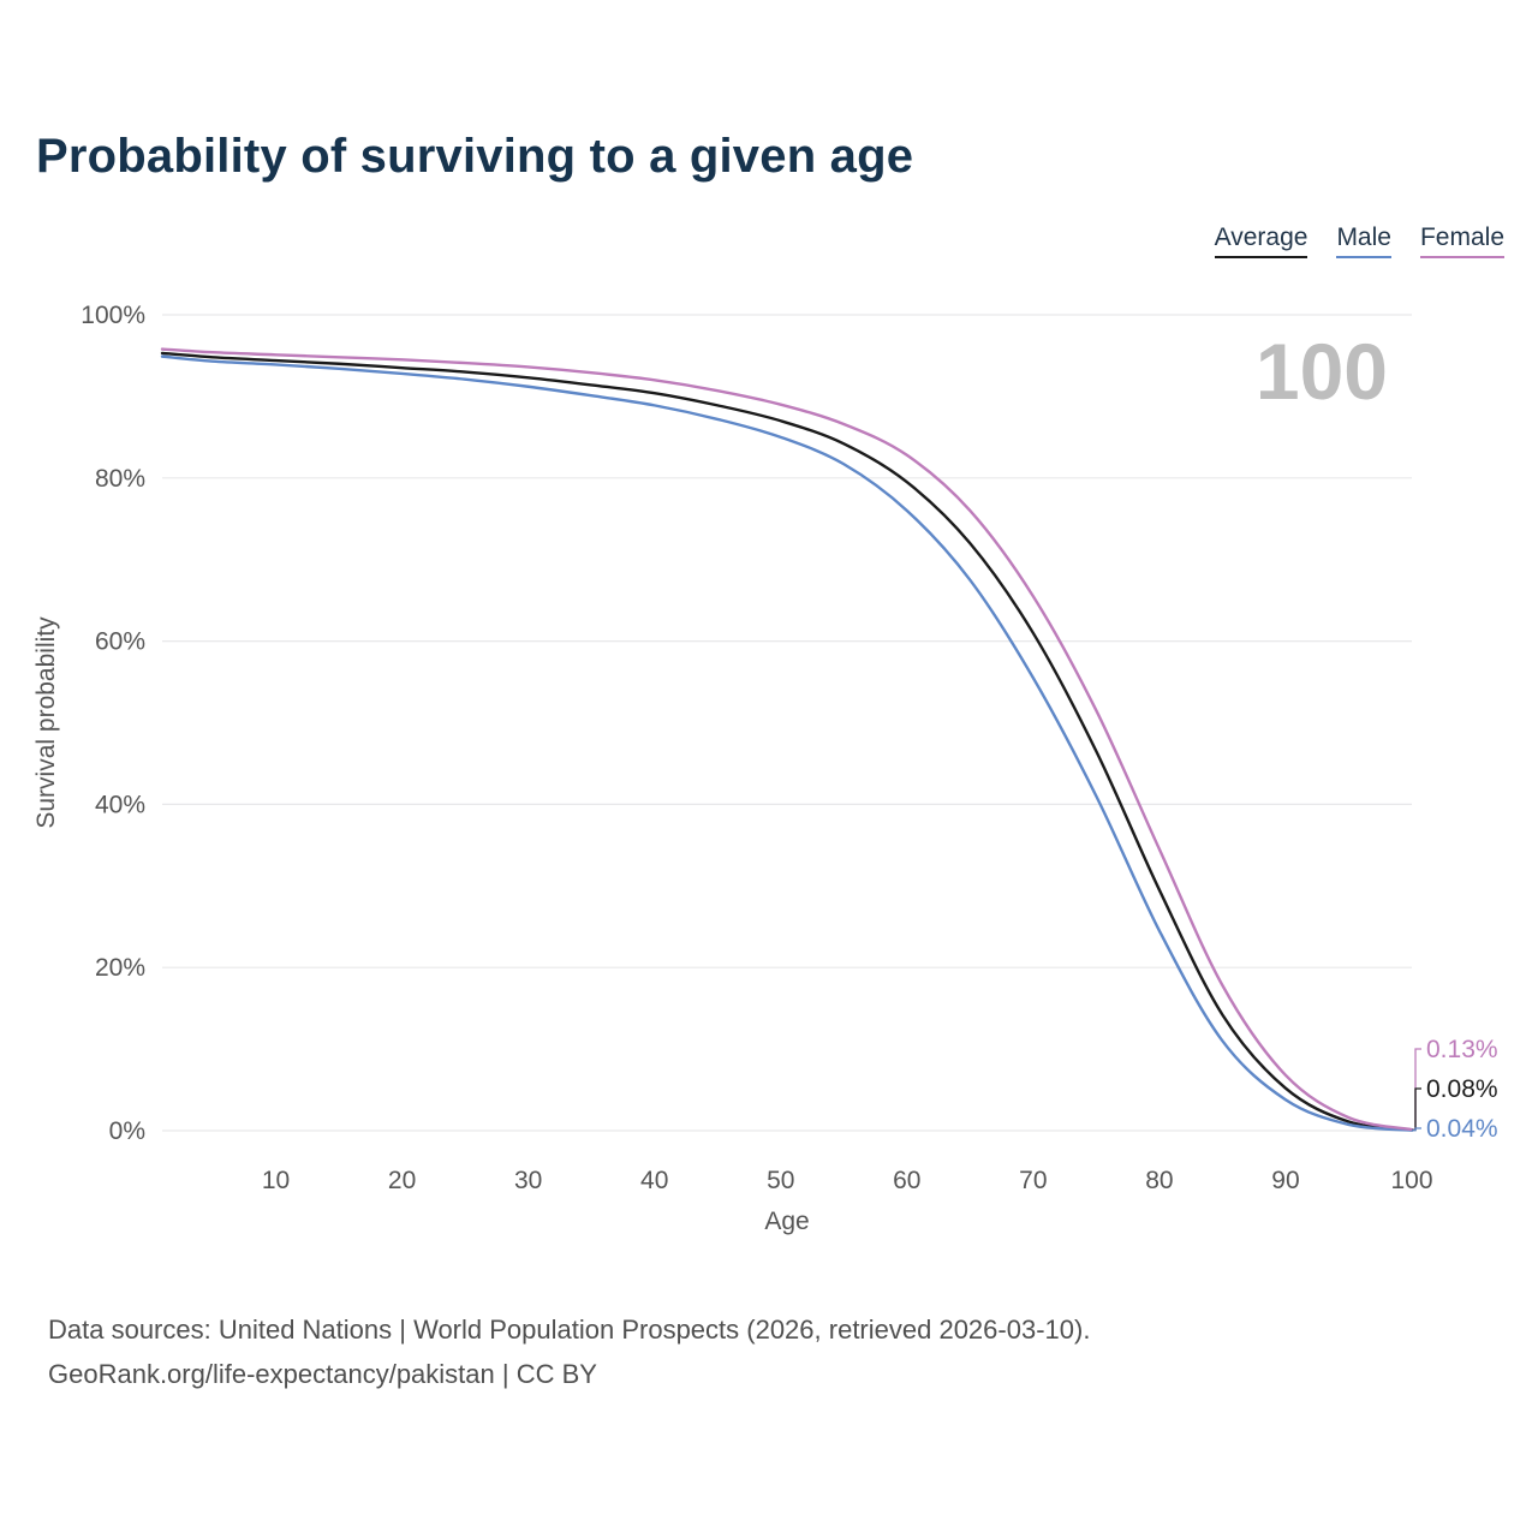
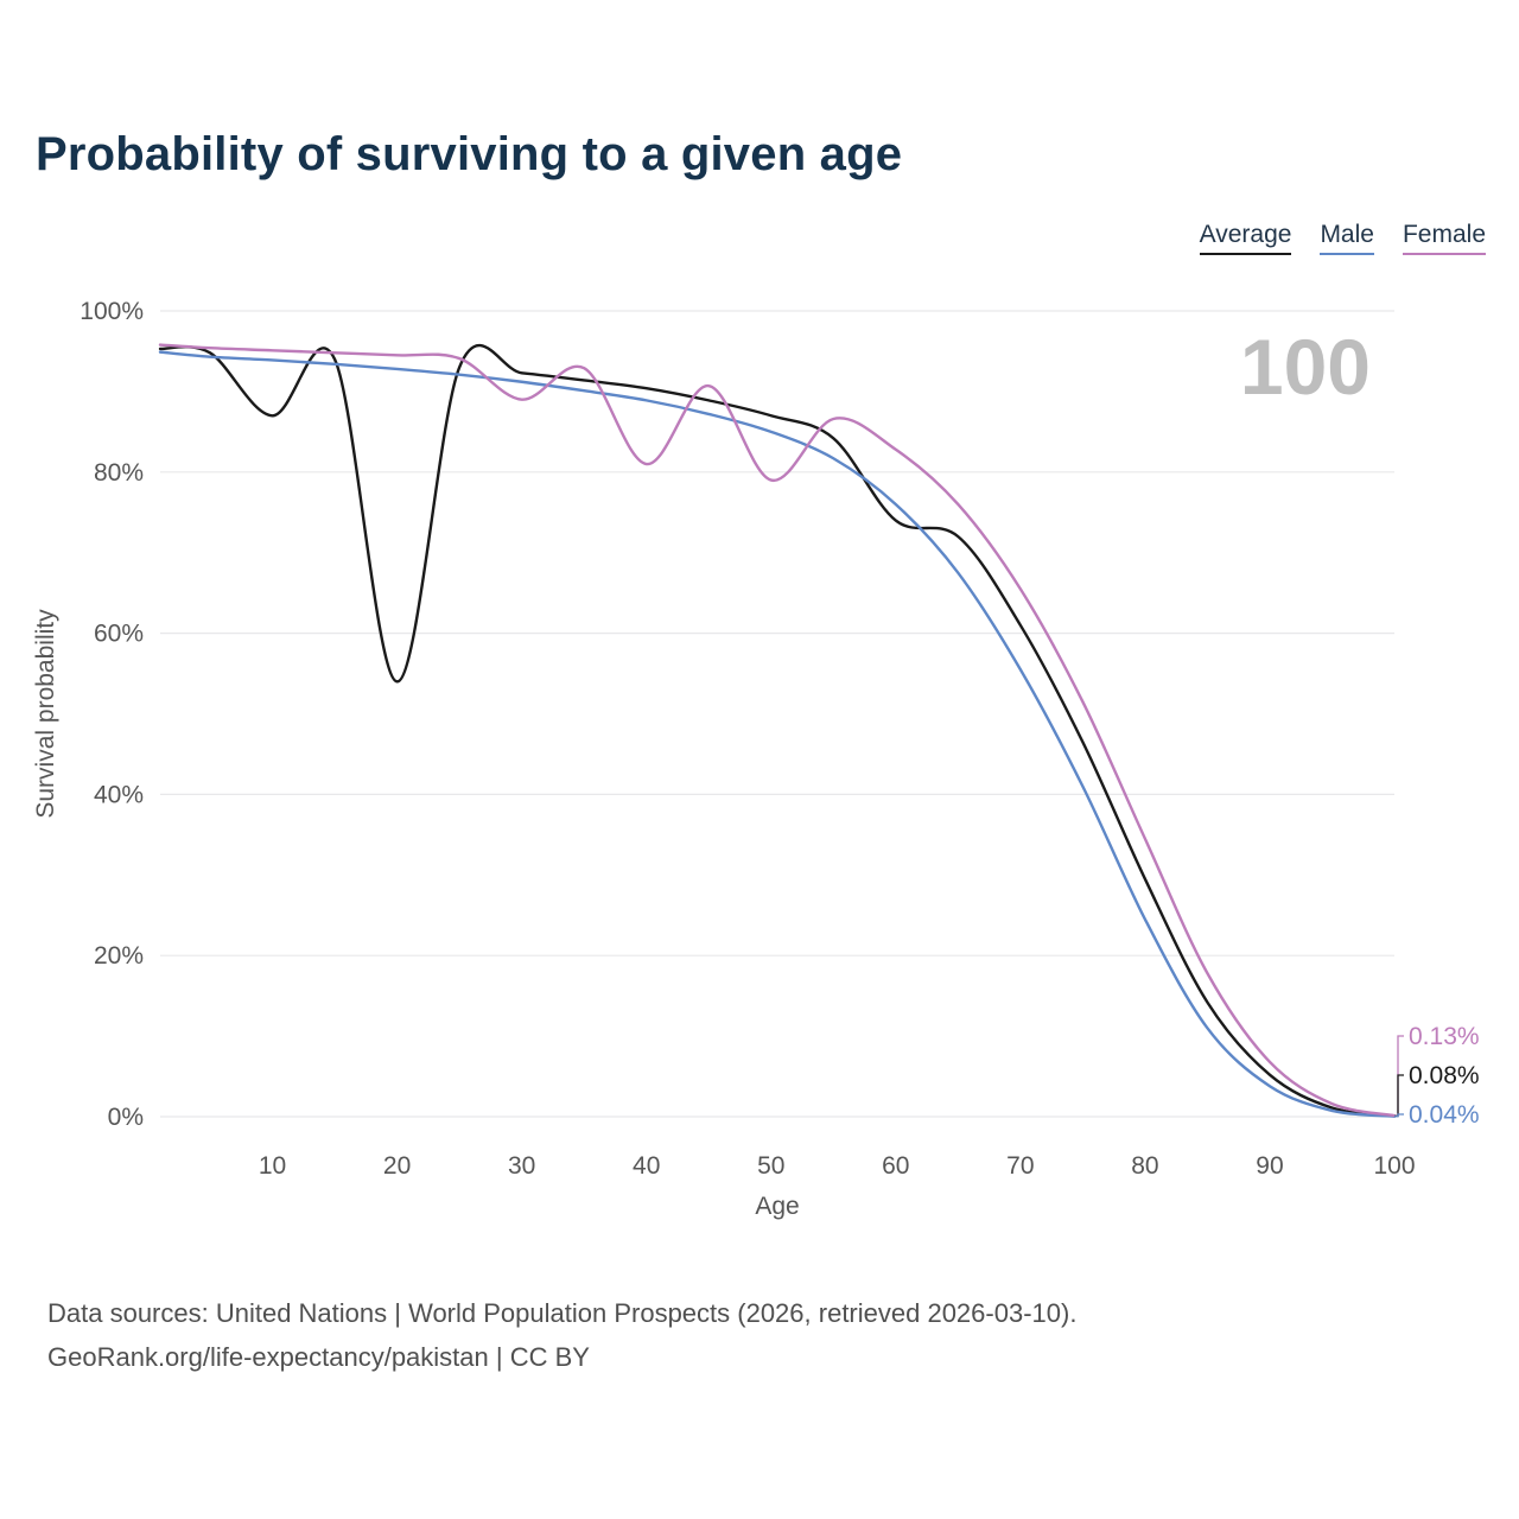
Average/10: 94% -> 87%
Average/20: 94% -> 54%
Female/30: 94% -> 89%
Female/40: 92% -> 81%
Female/50: 89% -> 79%
Average/60: 80% -> 74%
